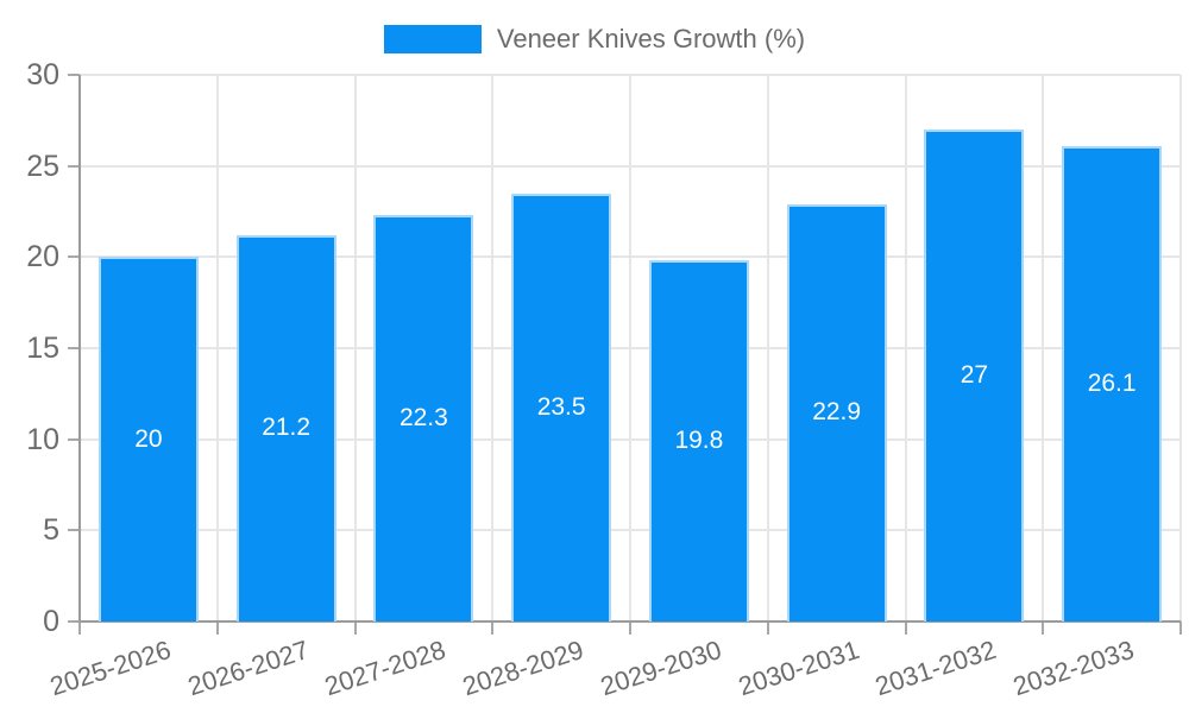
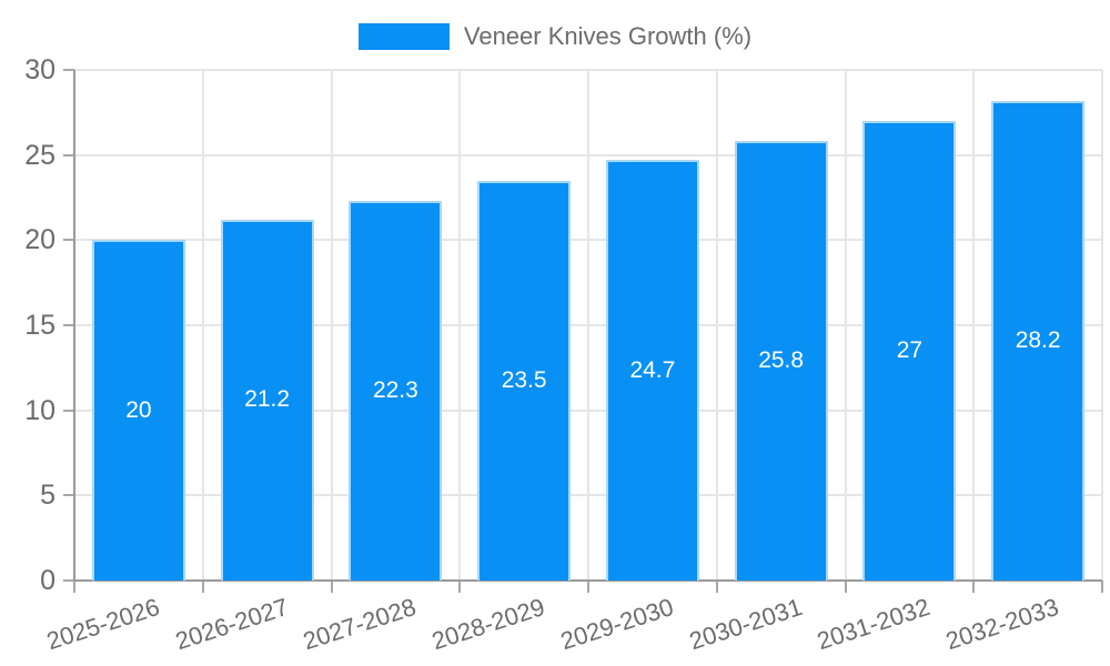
2029-2030: 19.8 -> 24.7
2030-2031: 22.9 -> 25.8
2032-2033: 26.1 -> 28.2
